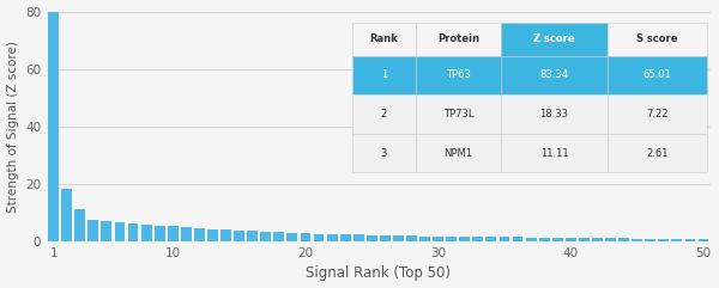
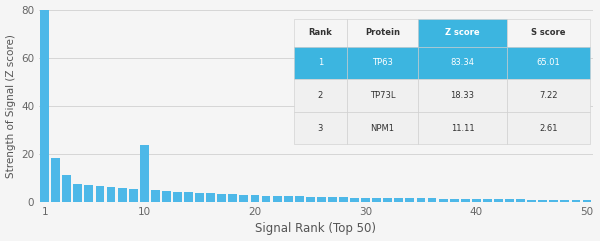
10: 5.3 -> 23.5
